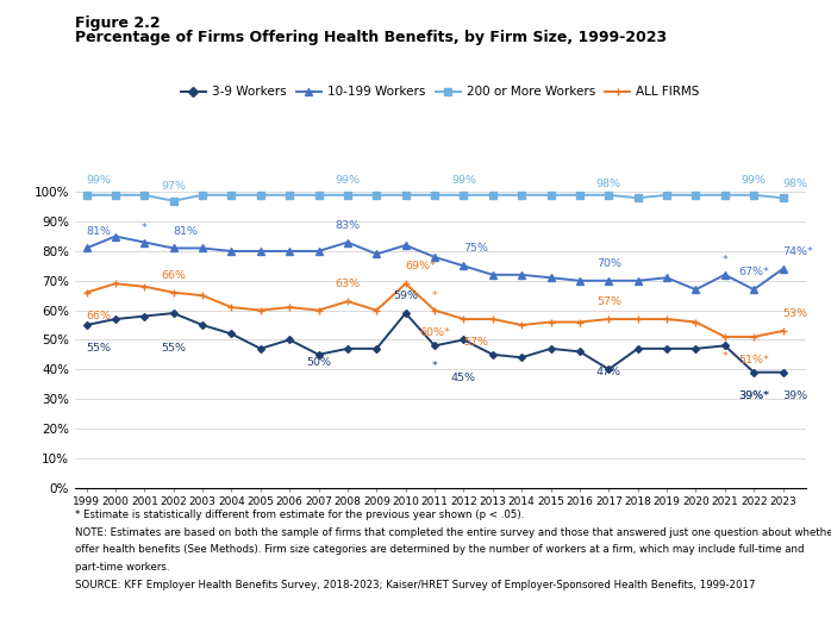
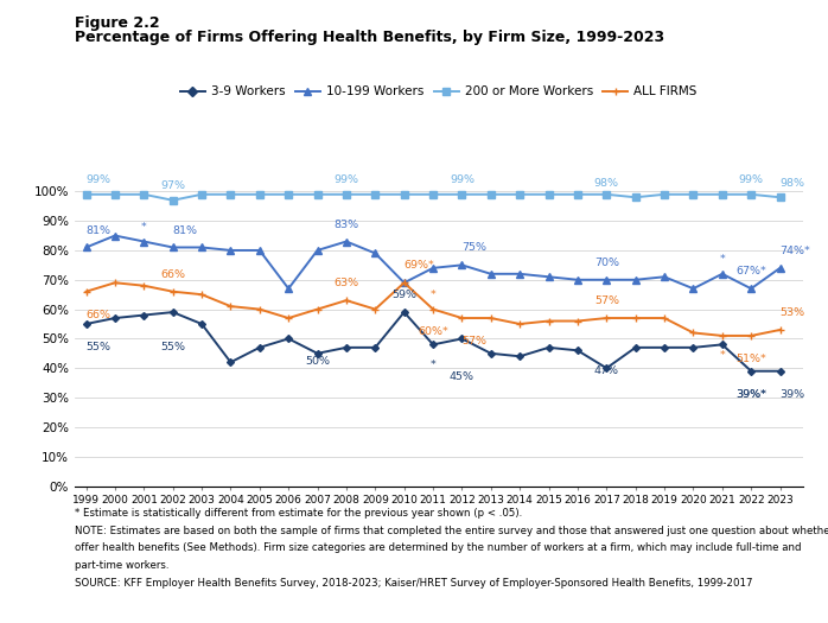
3-9 Workers/2004: 52% -> 42%
10-199 Workers/2006: 80% -> 67%
ALL FIRMS/2006: 61% -> 57%
10-199 Workers/2010: 82% -> 69%
10-199 Workers/2011: 78% -> 74%
ALL FIRMS/2020: 56% -> 52%
